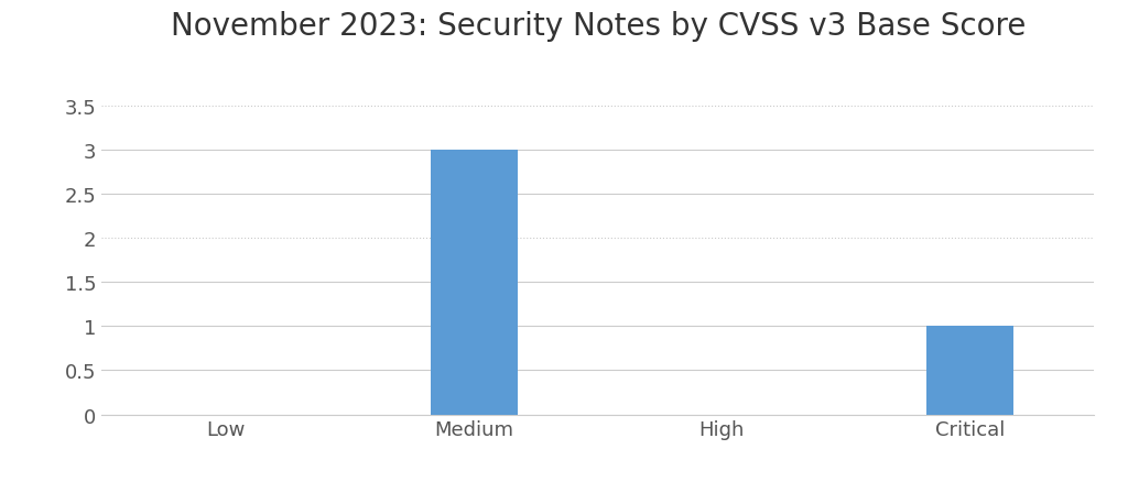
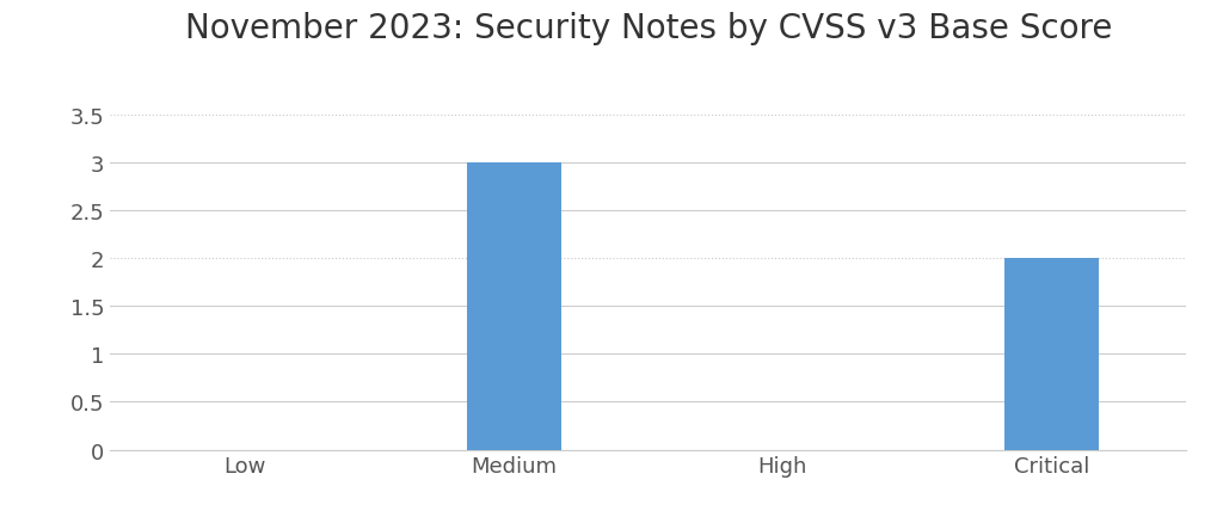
Critical: 1 -> 2
